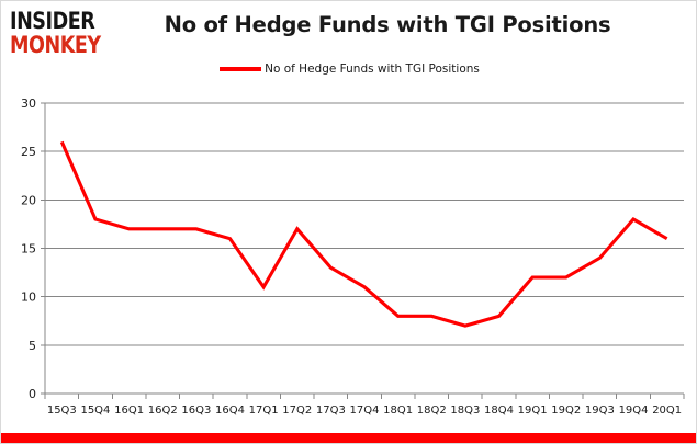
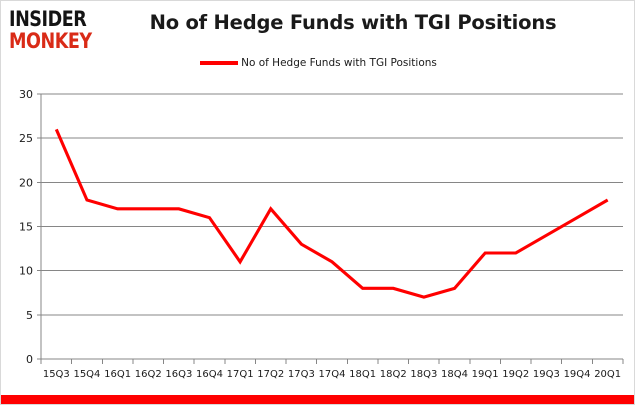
19Q4: 18 -> 16
20Q1: 16 -> 18
